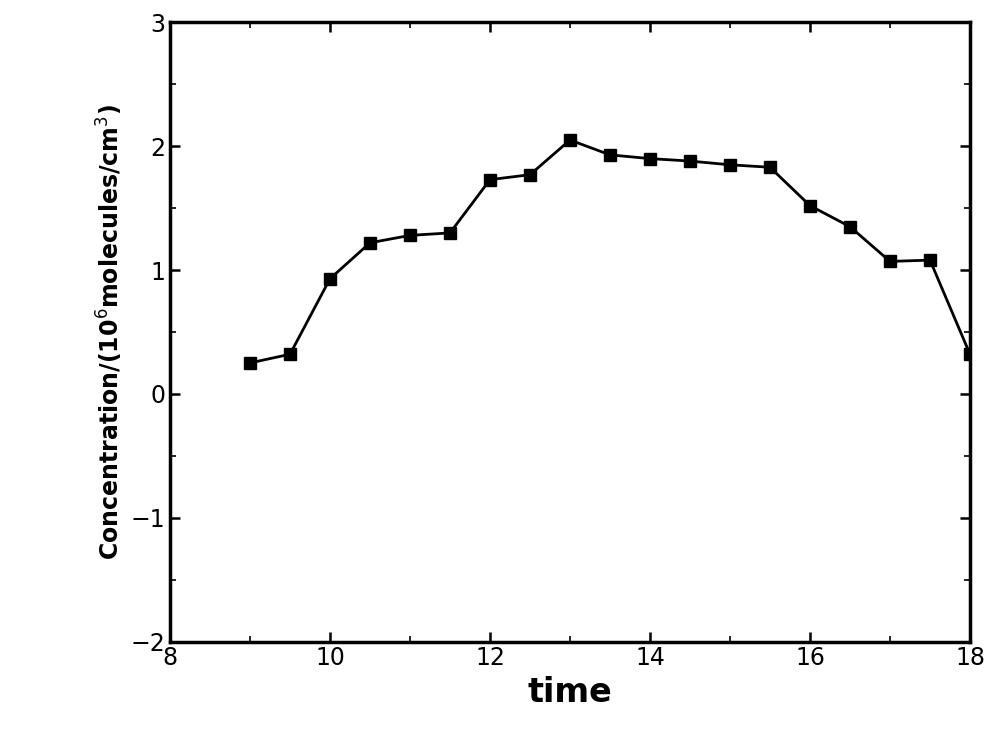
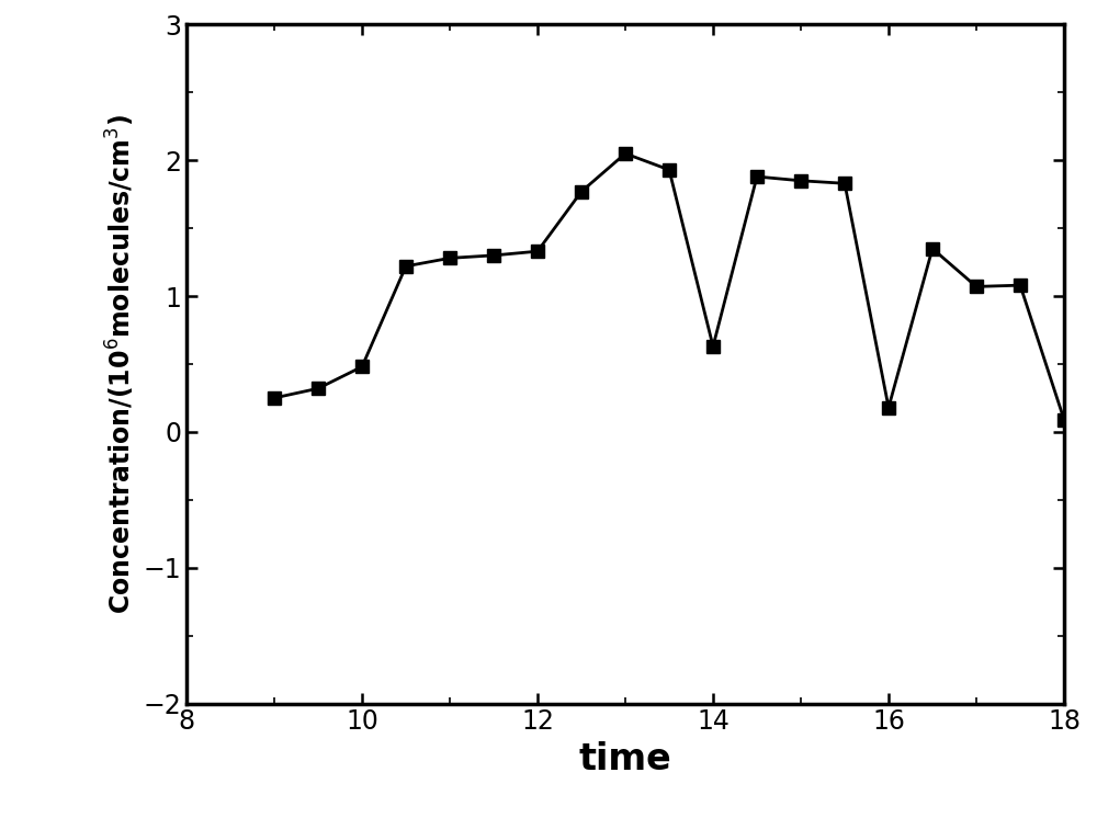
10: 0.93 -> 0.48
12: 1.73 -> 1.33
14: 1.90 -> 0.63
16: 1.52 -> 0.18
18: 0.32 -> 0.09
